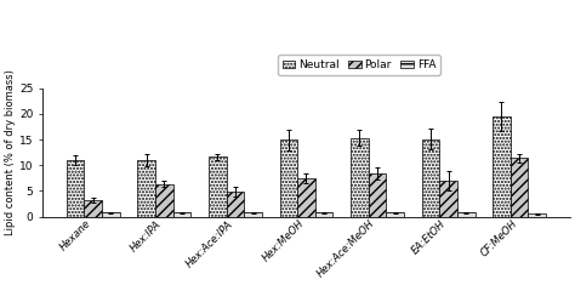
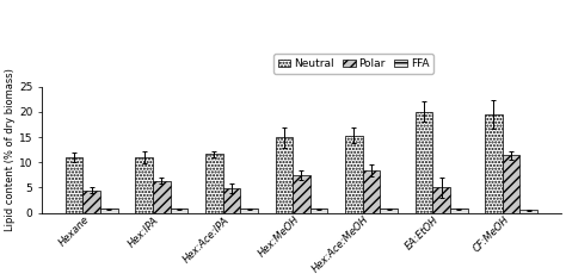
Polar/Hexane: 3.3 -> 4.5
Neutral/EA:EtOH: 15.1 -> 20.0
Polar/EA:EtOH: 7.0 -> 5.0
